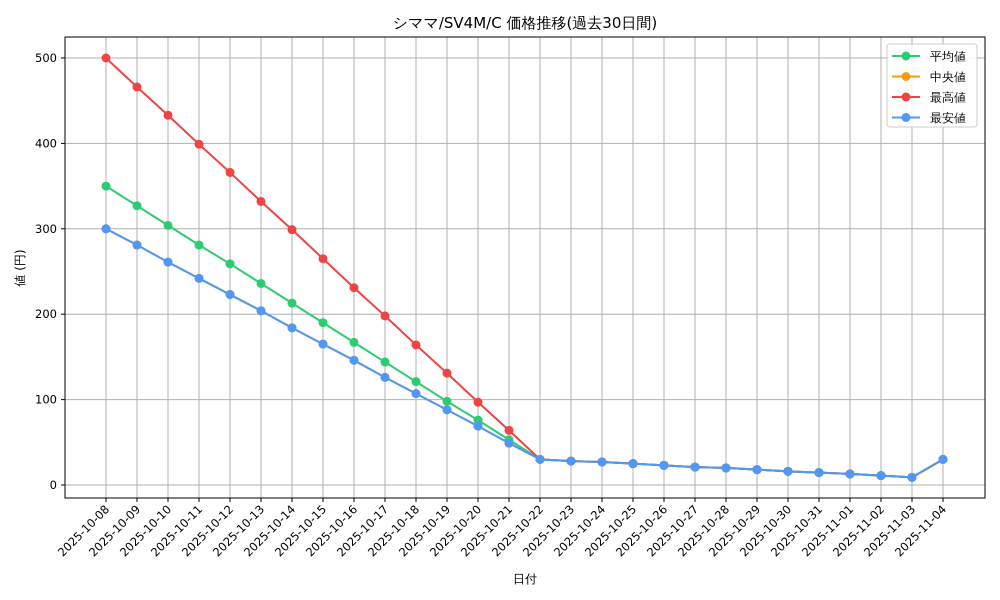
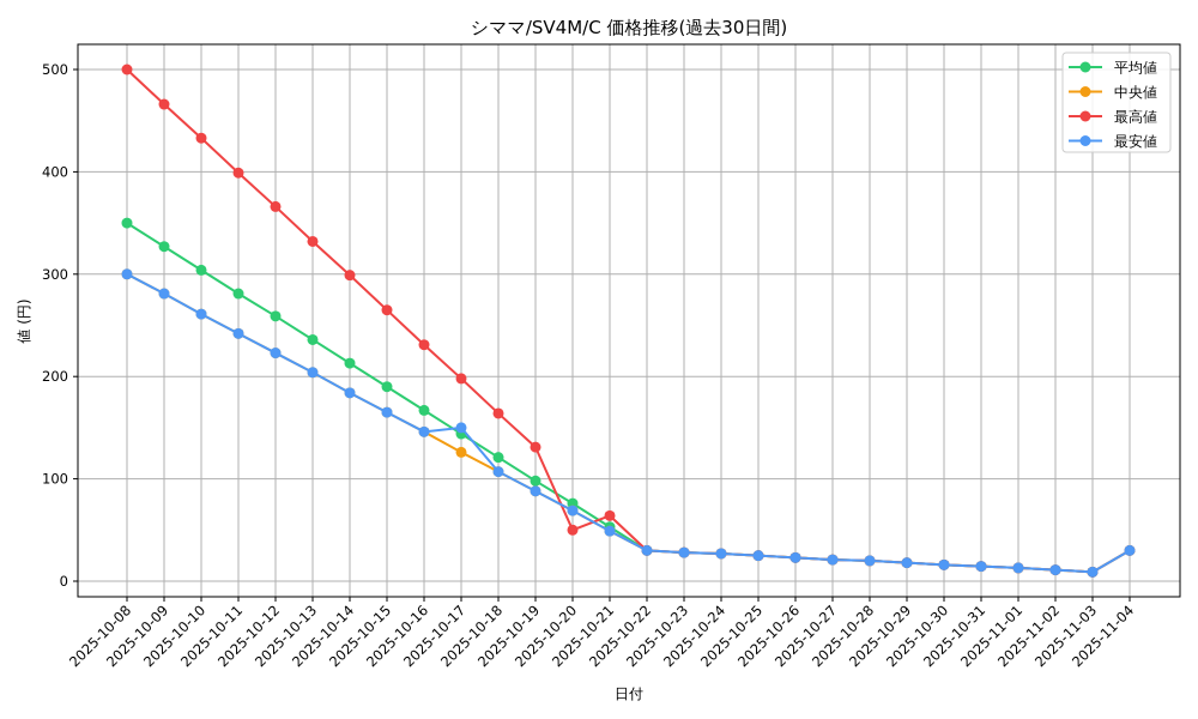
最安値/2025-10-17: 130 -> 150
最高値/2025-10-20: 100 -> 50
